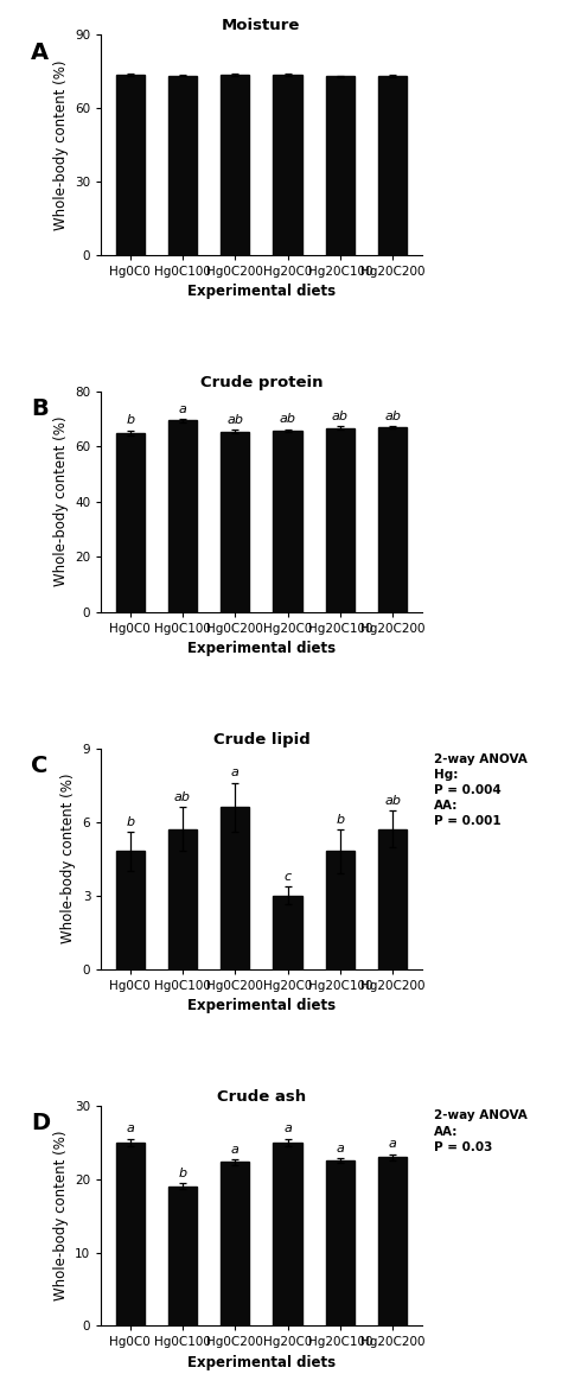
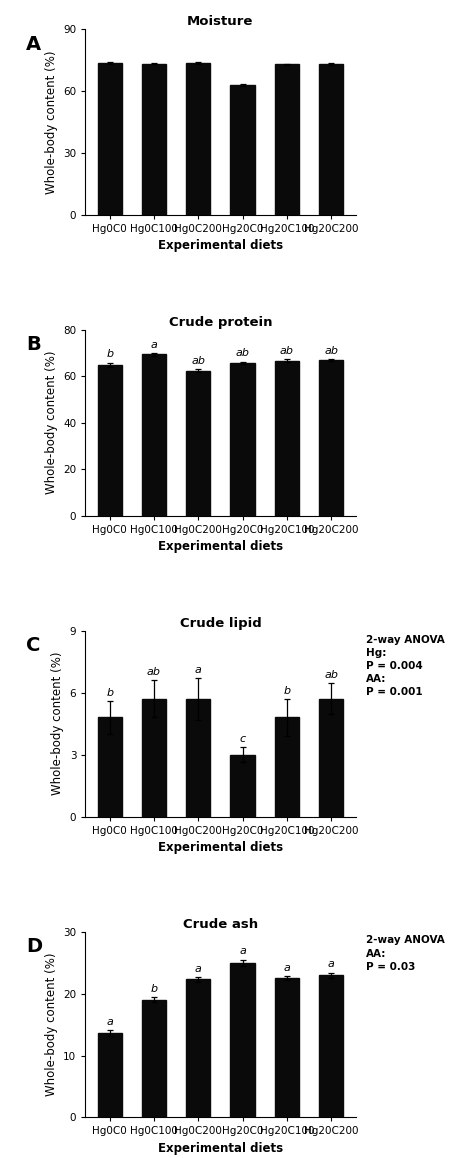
Moisture/Hg20C0: 73.4 -> 63.0
Crude protein/Hg0C200: 65.5 -> 62.5
Crude lipid/Hg0C200: 6.6 -> 5.7
Crude ash/Hg0C0: 25.0 -> 13.6
